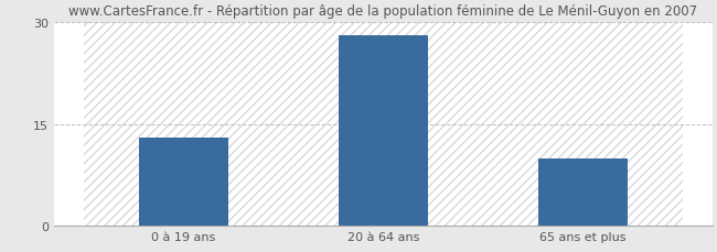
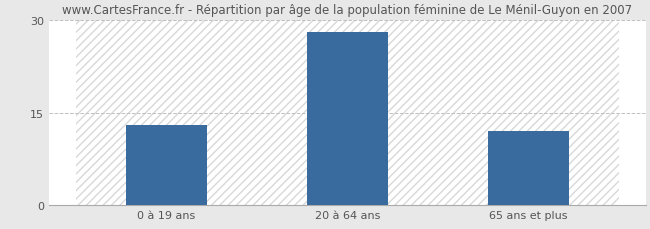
65 ans et plus: 10 -> 12
